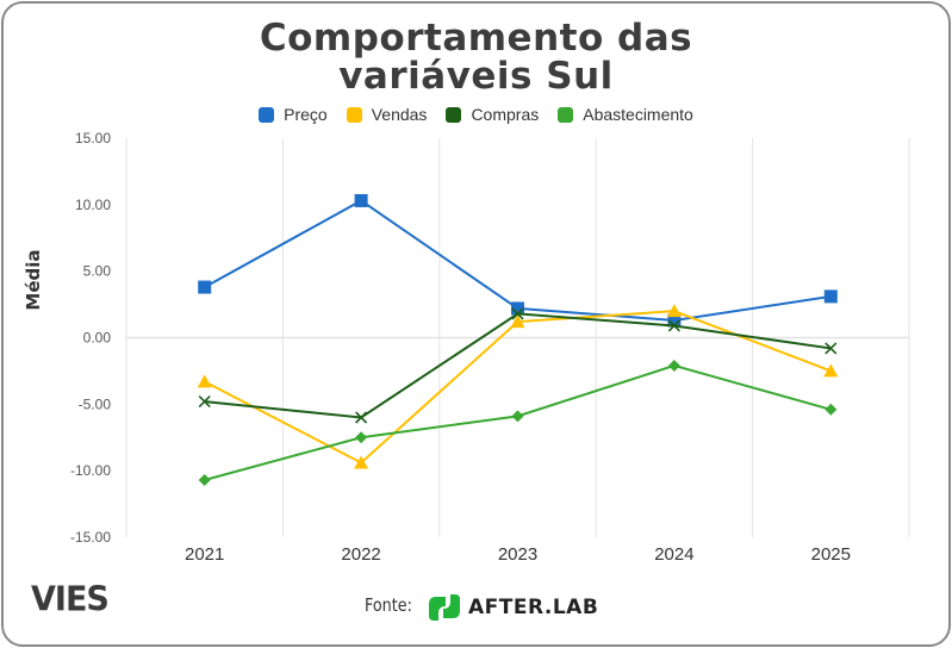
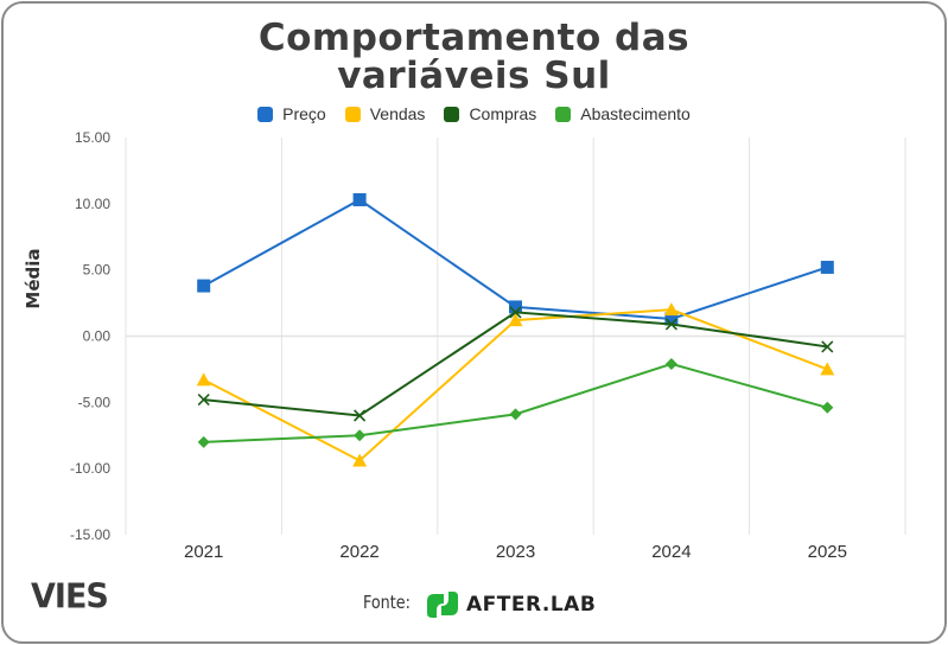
Abastecimento/2021: -10.7 -> -8.0
Preço/2025: 3.1 -> 5.2
